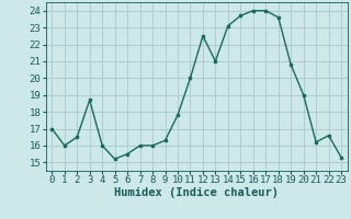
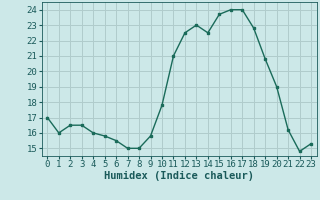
3: 18.7 -> 16.5
5: 15.2 -> 15.8
7: 16.0 -> 15.0
8: 16.0 -> 15.0
9: 16.3 -> 15.8
11: 20.0 -> 21.0
13: 21.0 -> 23.0
14: 23.1 -> 22.5
18: 23.6 -> 22.8
22: 16.6 -> 14.8
